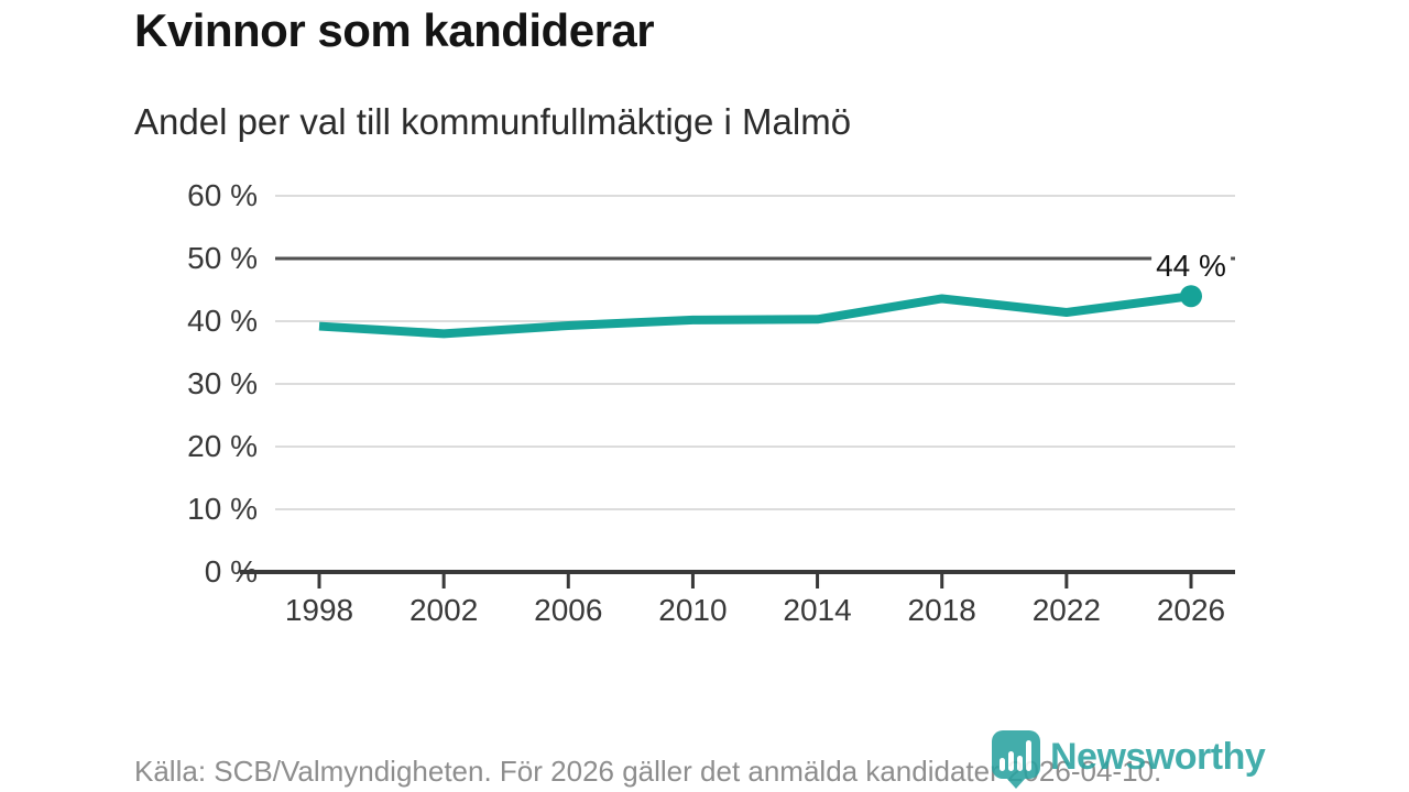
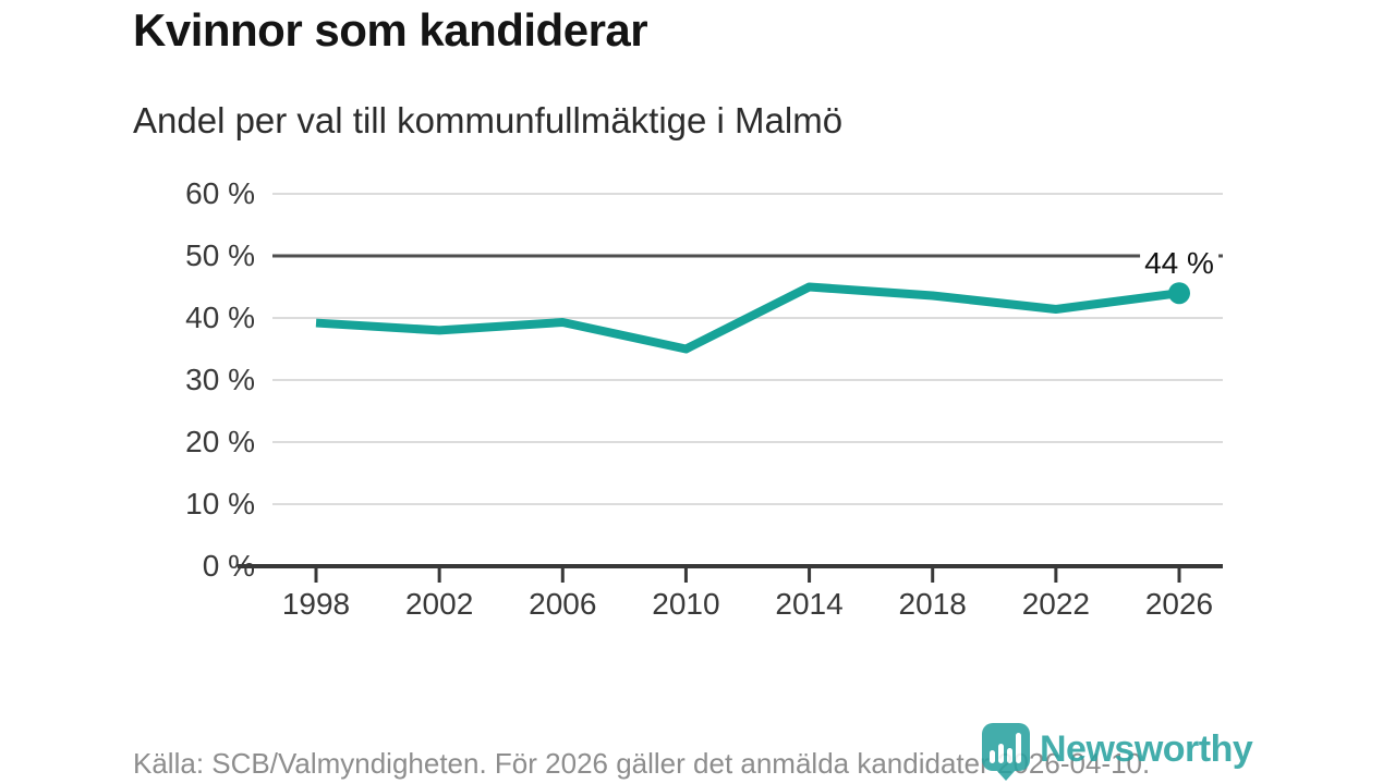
2010: 40% -> 35%
2014: 40% -> 45%
